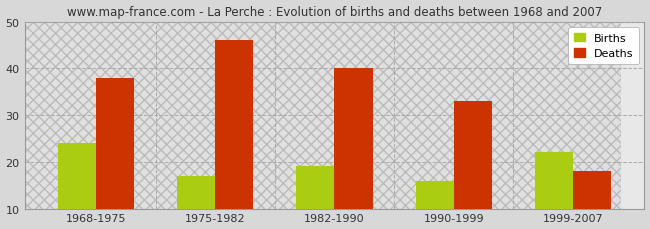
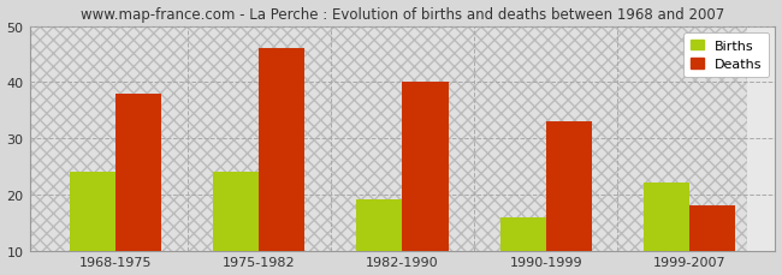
Births/1975-1982: 17 -> 24
